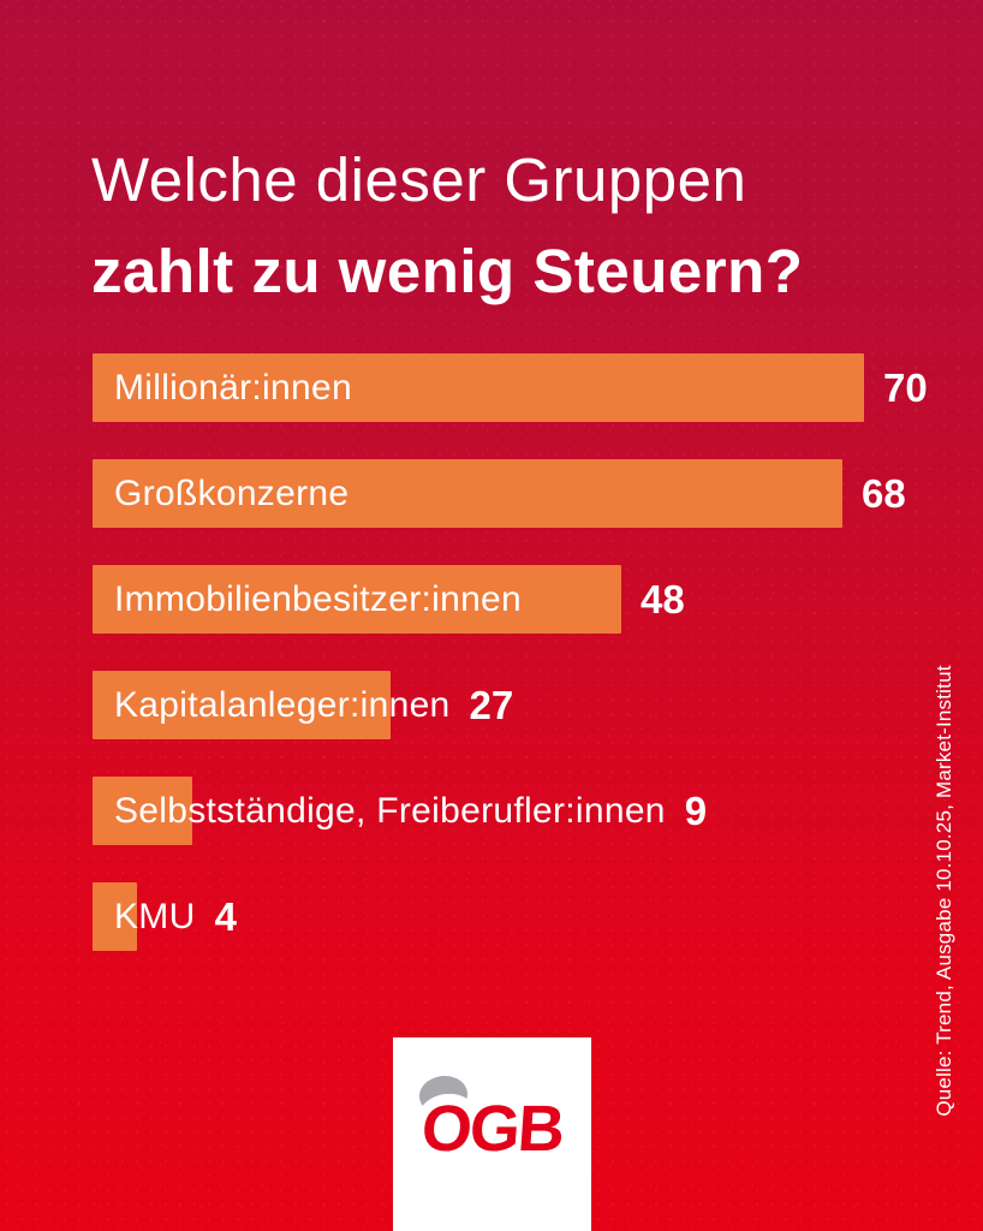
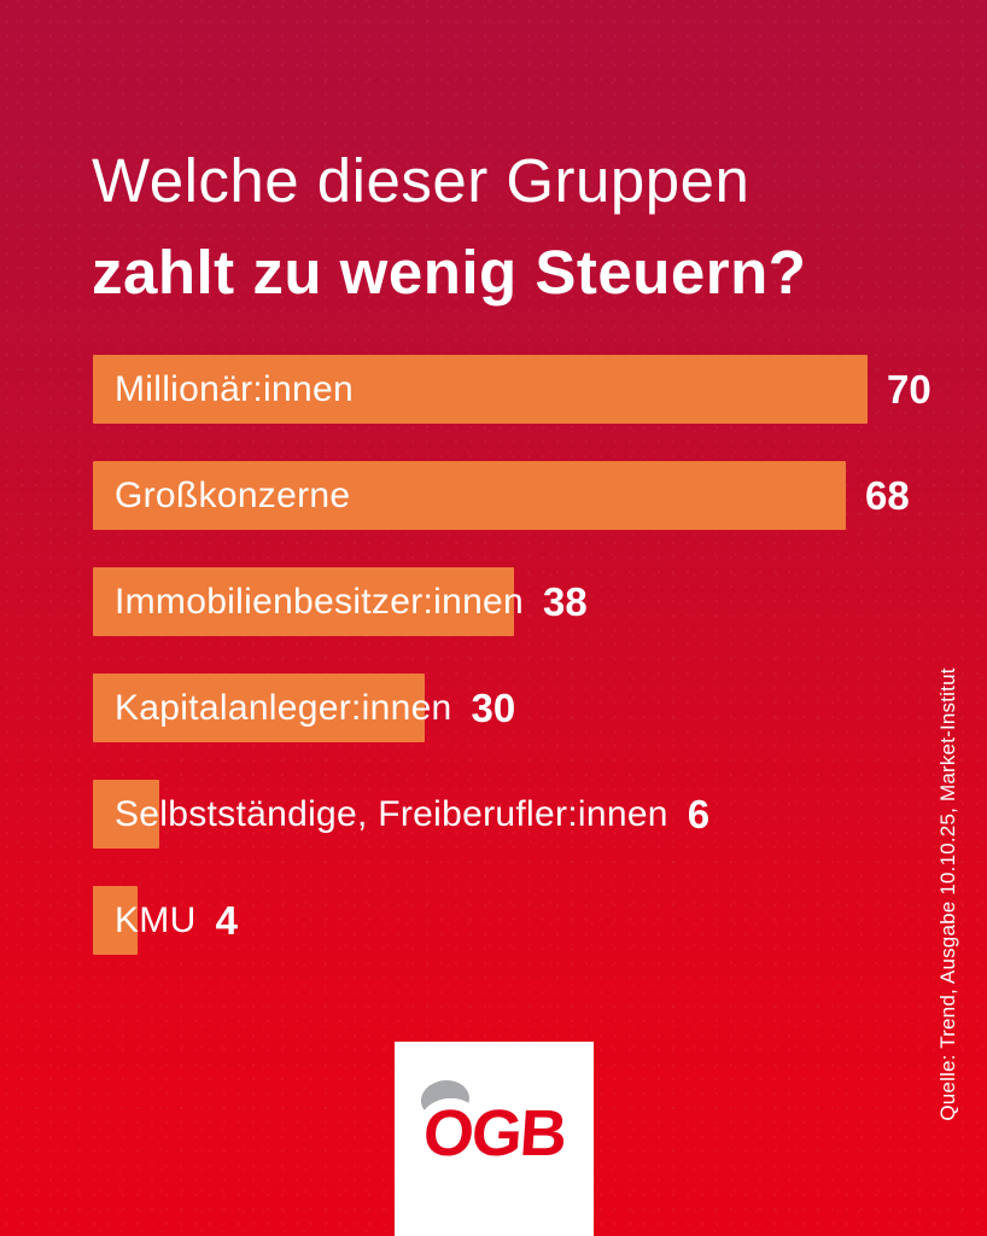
Immobilienbesitzer:innen: 48 -> 38
Kapitalanleger:innen: 27 -> 30
Selbstständige, Freiberufler:innen: 9 -> 6
